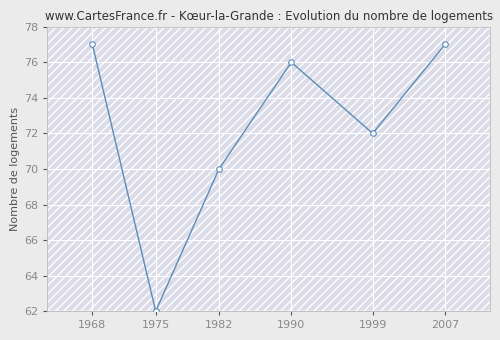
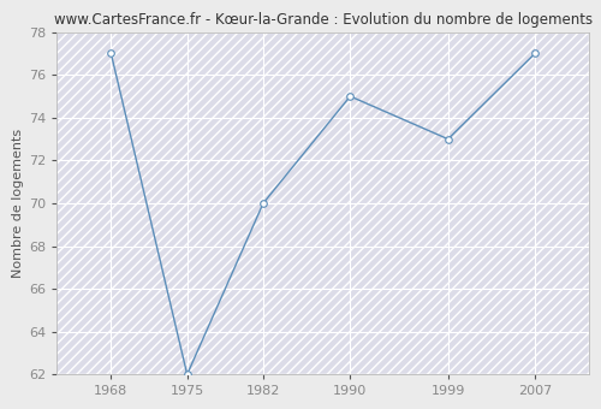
1990: 76 -> 75
1999: 72 -> 73
